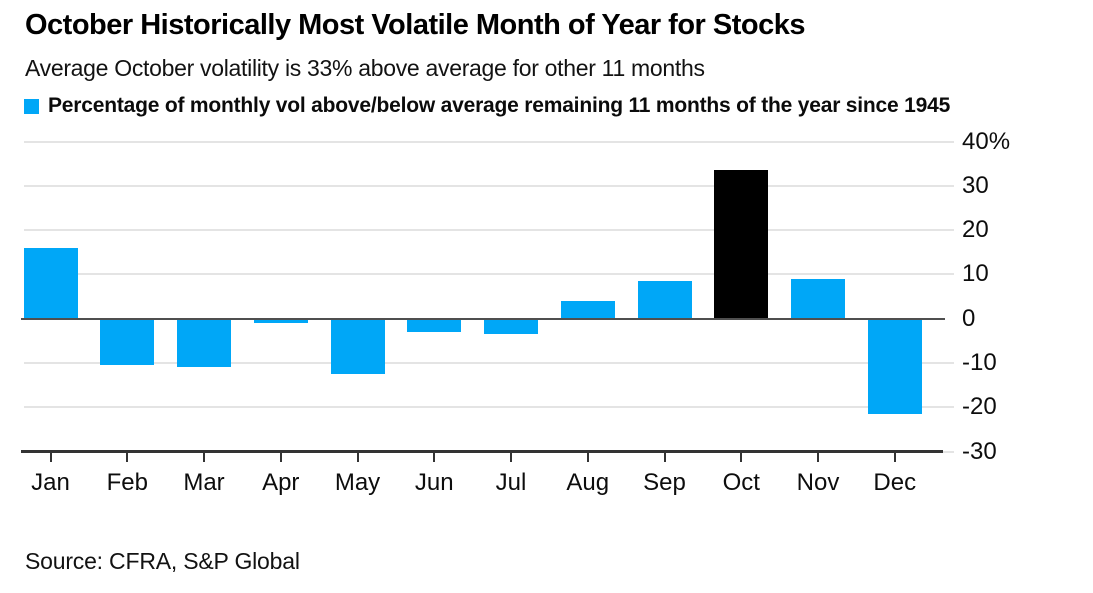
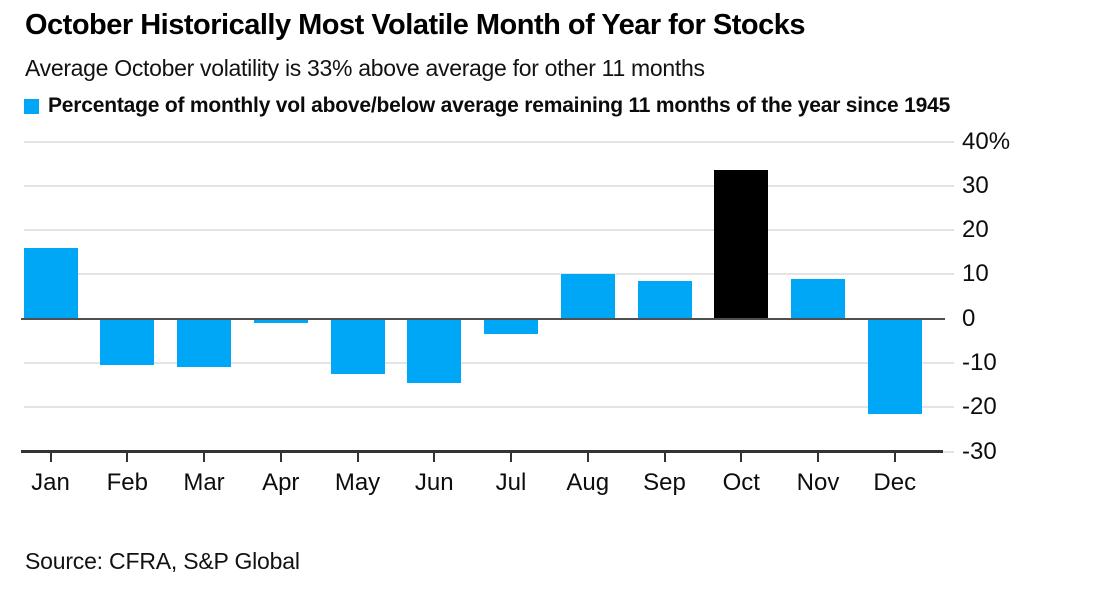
Jun: -3% -> -14%
Aug: 4% -> 10%
